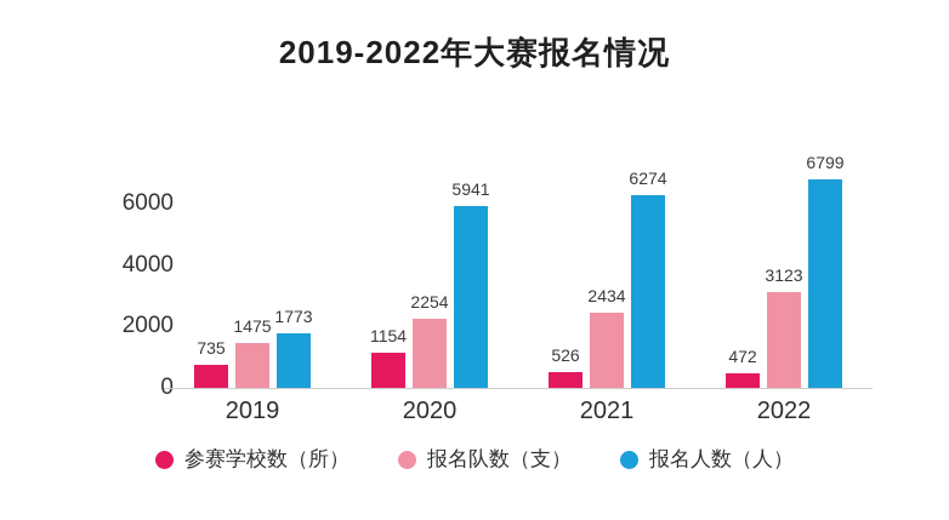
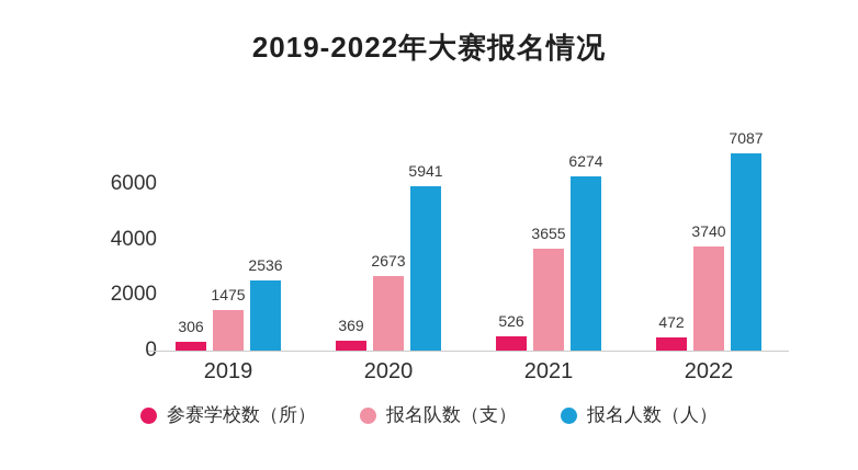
参赛学校数（所）/2019: 735 -> 306
报名人数（人）/2019: 1773 -> 2536
参赛学校数（所）/2020: 1154 -> 369
报名队数（支）/2020: 2254 -> 2673
报名队数（支）/2021: 2434 -> 3655
报名队数（支）/2022: 3123 -> 3740
报名人数（人）/2022: 6799 -> 7087
